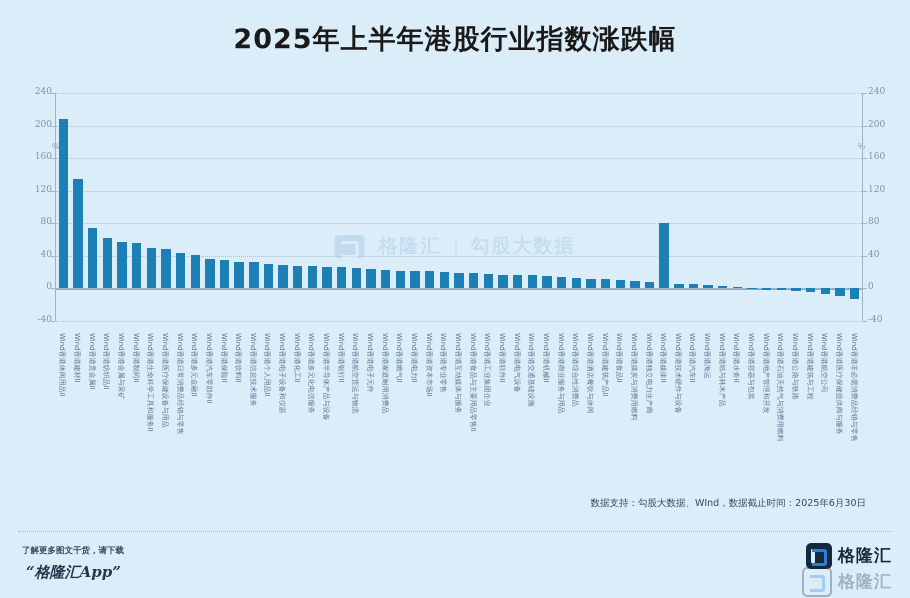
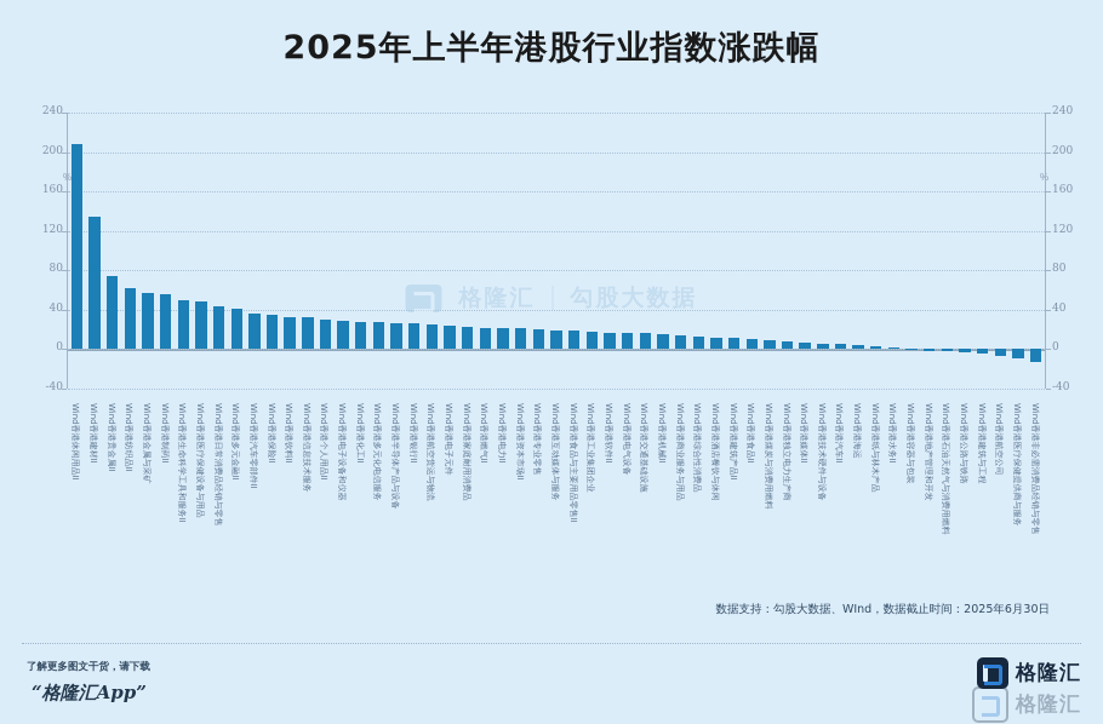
Wind香港媒体II: 80 -> 10
